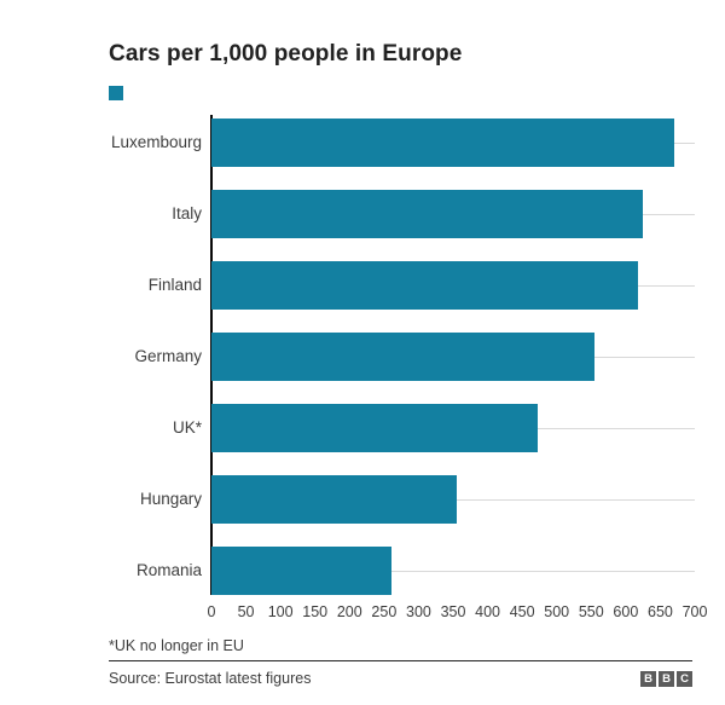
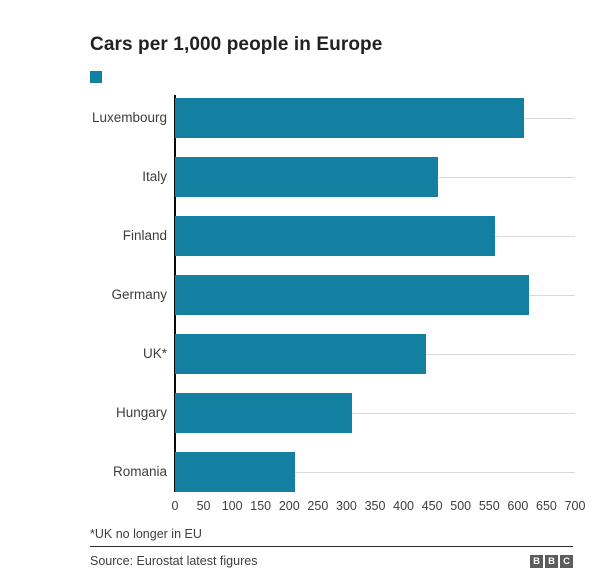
Luxembourg: 670 -> 610
Italy: 620 -> 460
Finland: 620 -> 560
Germany: 560 -> 620
UK*: 470 -> 440
Hungary: 360 -> 310
Romania: 260 -> 210
